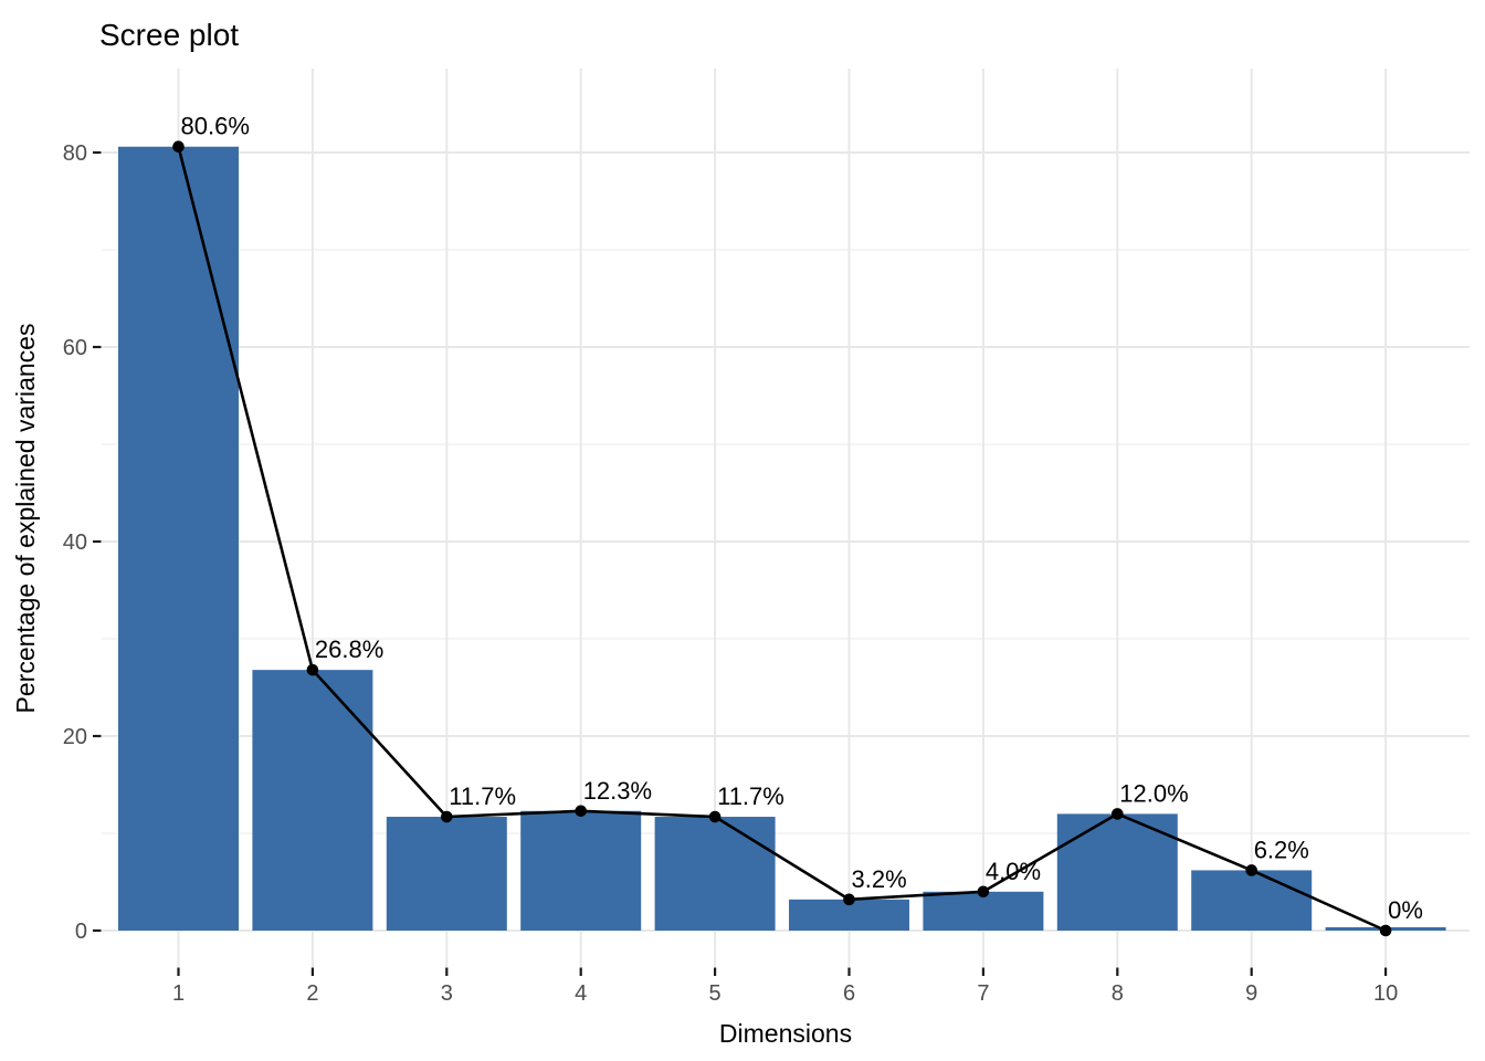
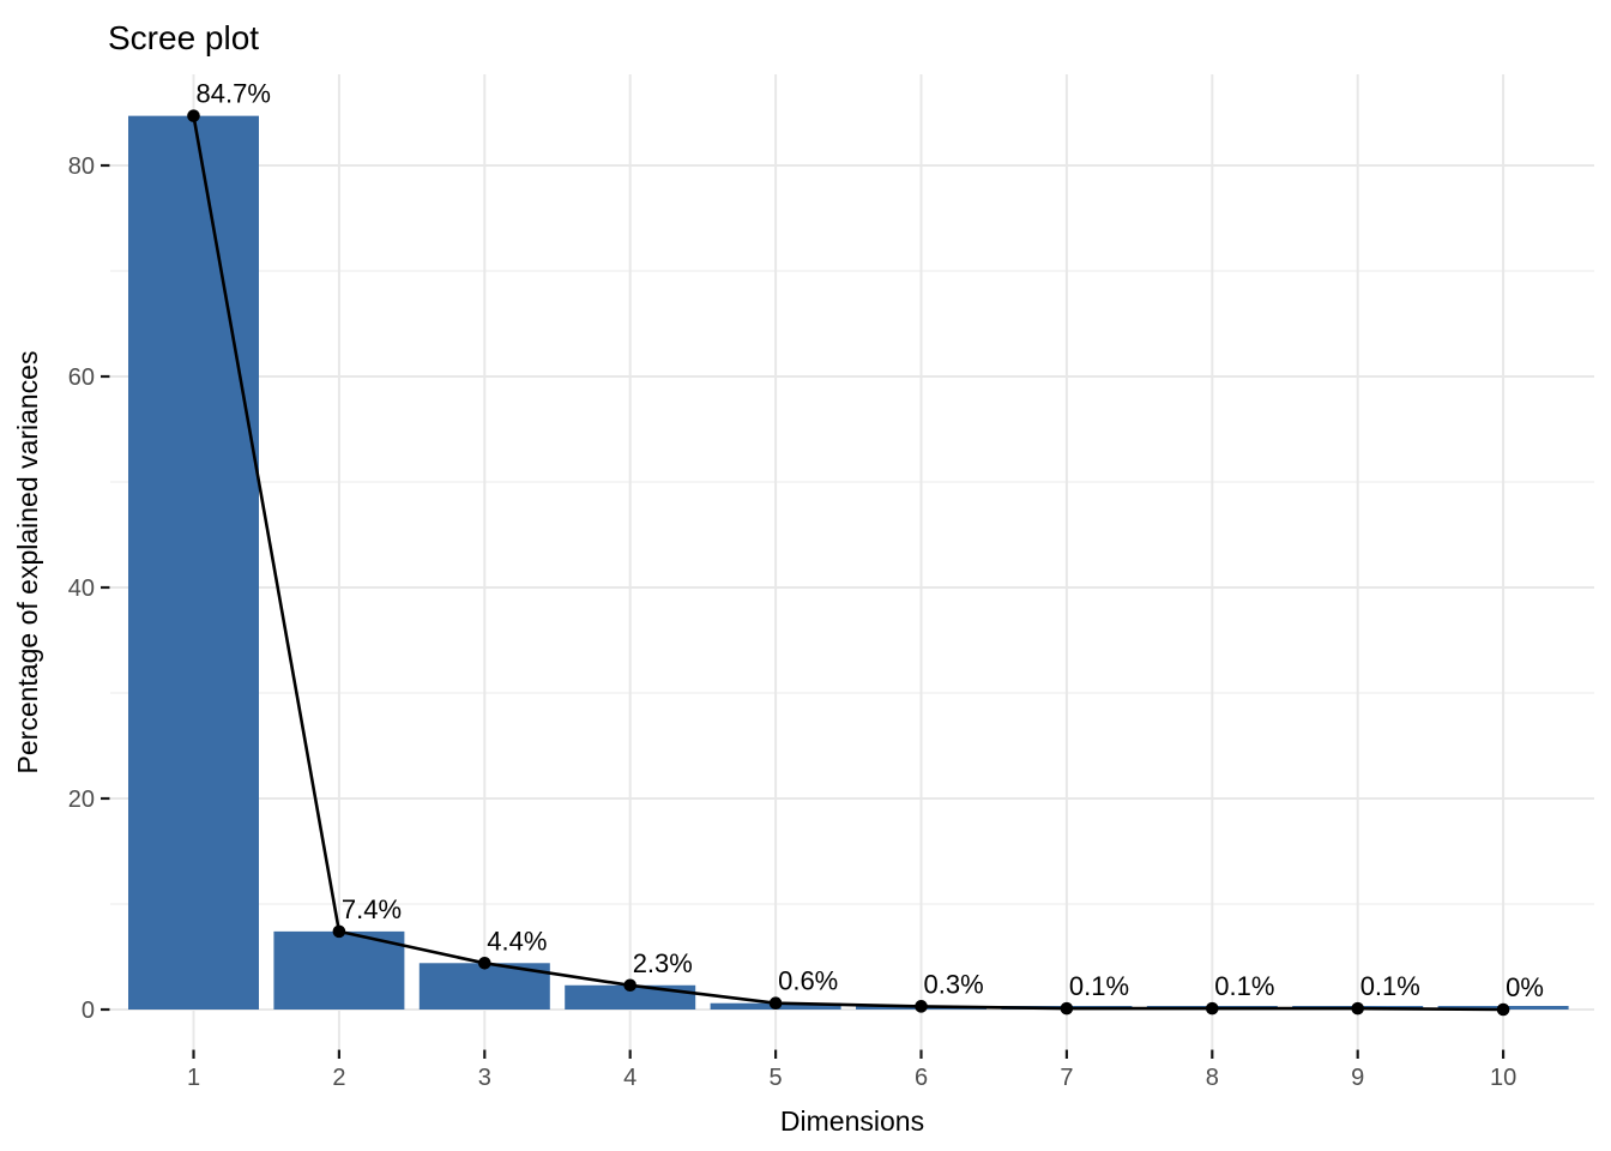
1: 80.6% -> 84.7%
2: 26.8% -> 7.4%
3: 11.7% -> 4.4%
4: 12.3% -> 2.3%
5: 11.7% -> 0.6%
6: 3.2% -> 0.3%
7: 4.0% -> 0.1%
8: 12.0% -> 0.1%
9: 6.2% -> 0.1%
